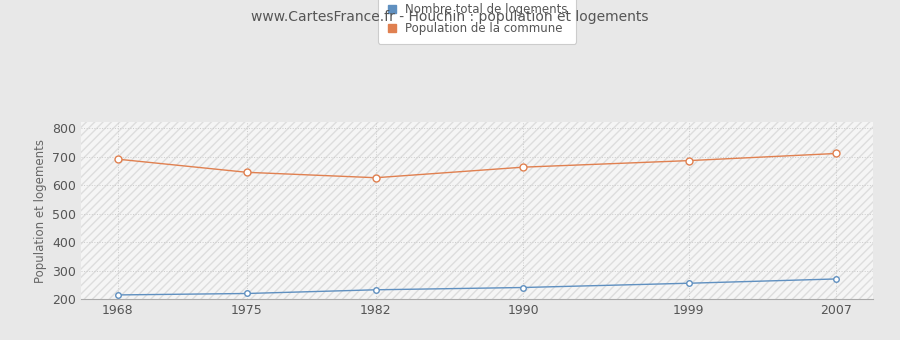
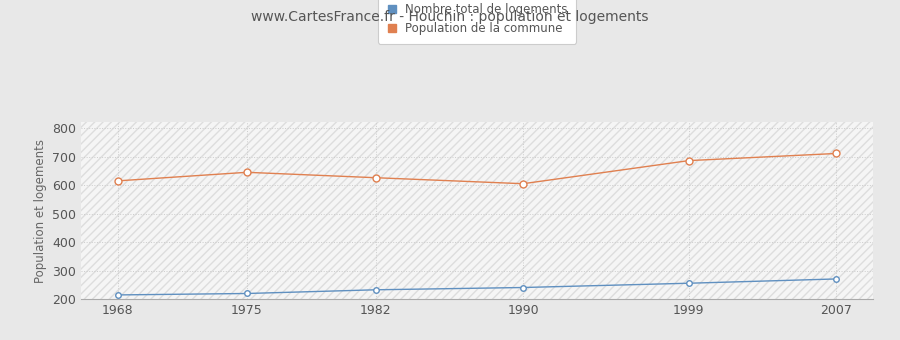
Population de la commune/1968: 691 -> 615
Population de la commune/1990: 663 -> 605
